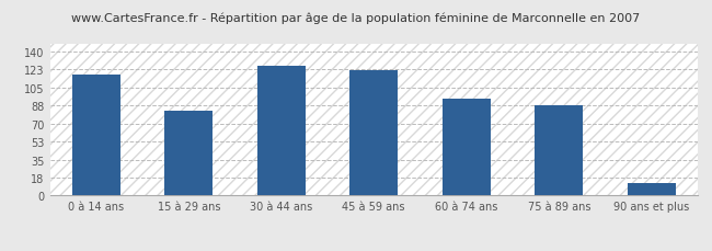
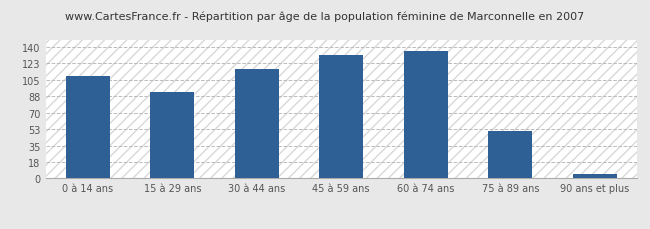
0 à 14 ans: 118 -> 109
15 à 29 ans: 82 -> 92
30 à 44 ans: 126 -> 117
45 à 59 ans: 122 -> 131
60 à 74 ans: 94 -> 136
75 à 89 ans: 88 -> 50
90 ans et plus: 12 -> 5
